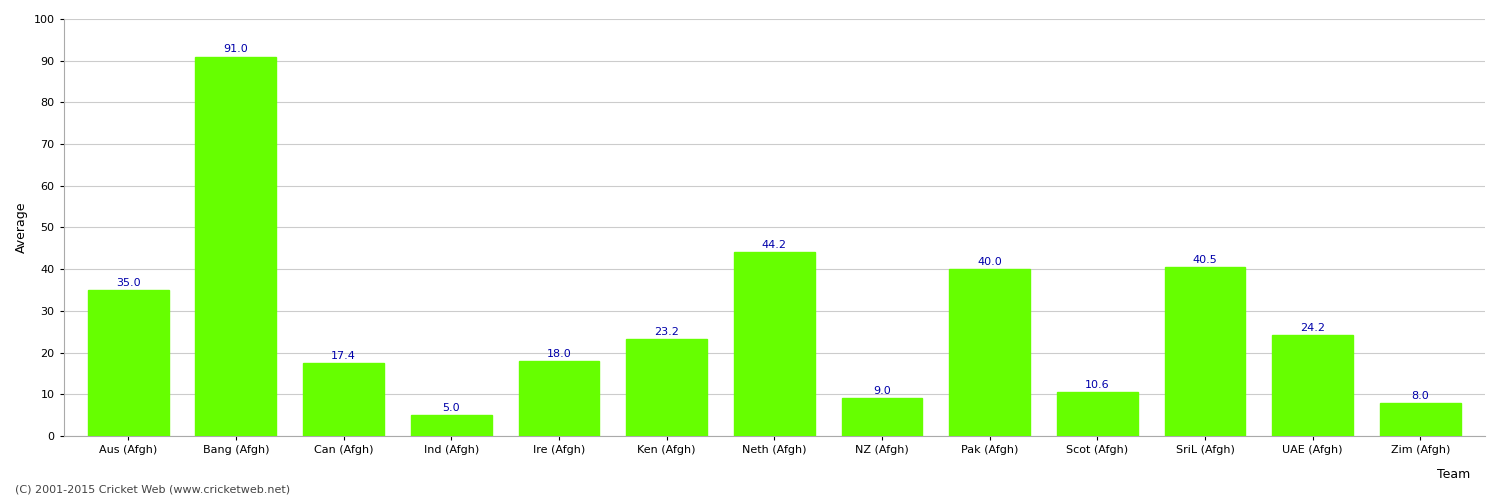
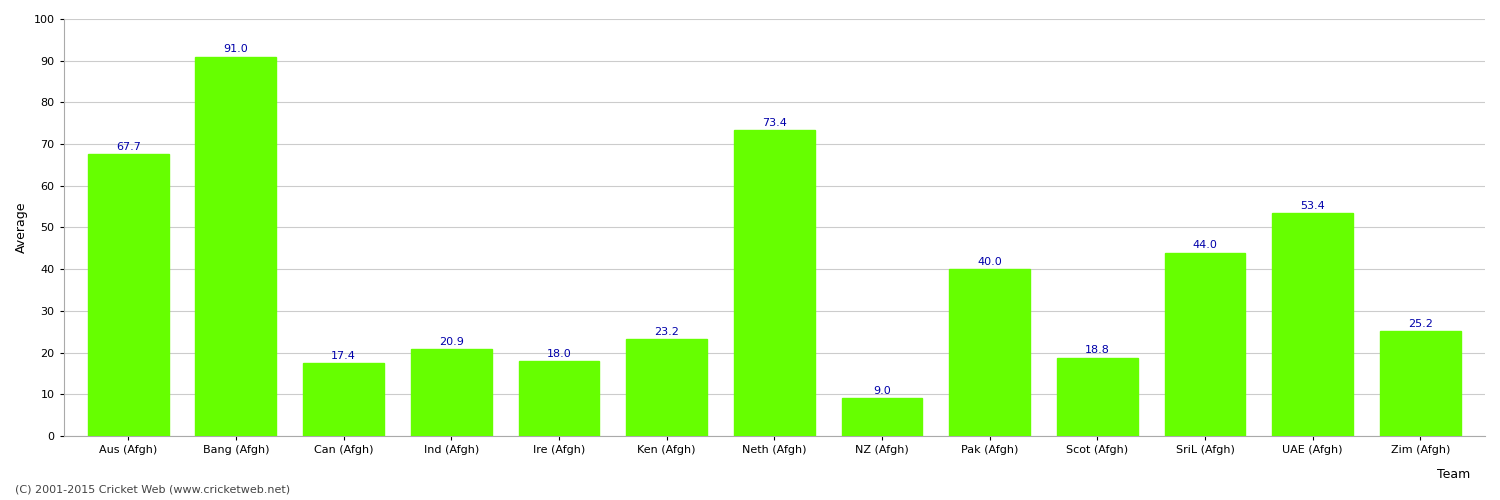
Aus (Afgh): 35.0 -> 67.7
Ind (Afgh): 5.0 -> 20.9
Neth (Afgh): 44.2 -> 73.4
Scot (Afgh): 10.6 -> 18.8
SriL (Afgh): 40.5 -> 44.0
UAE (Afgh): 24.2 -> 53.4
Zim (Afgh): 8.0 -> 25.2
